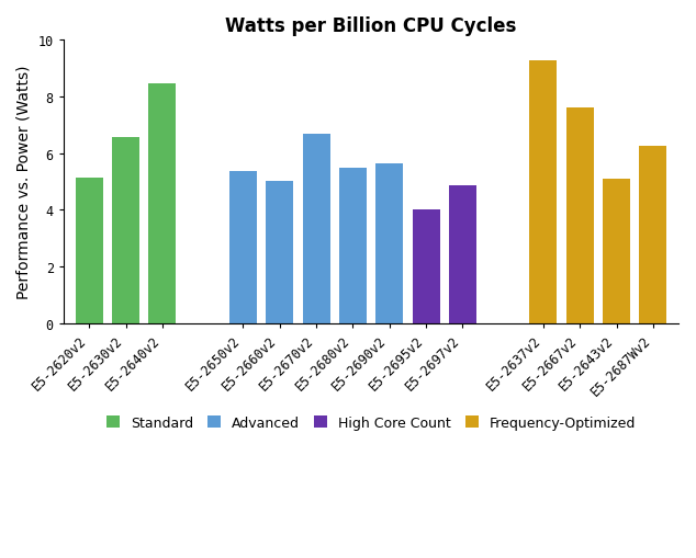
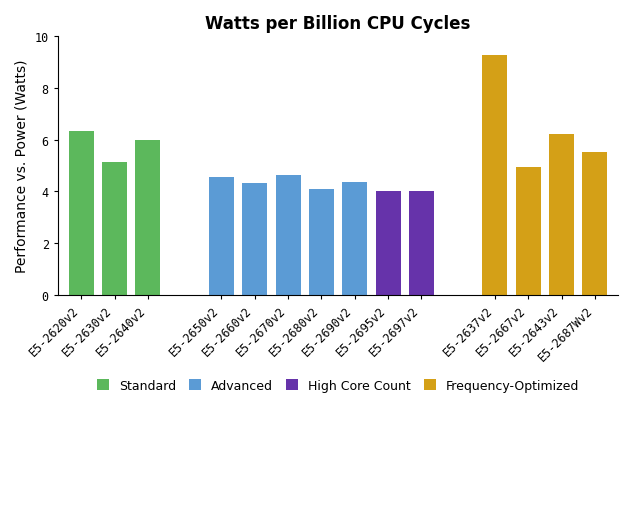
E5-2620v2: 5.15 -> 6.33
E5-2630v2: 6.55 -> 5.13
E5-2640v2: 8.45 -> 5.97
E5-2650v2: 5.35 -> 4.57
E5-2660v2: 5.00 -> 4.33
E5-2670v2: 6.70 -> 4.63
E5-2680v2: 5.50 -> 4.10
E5-2690v2: 5.65 -> 4.37
E5-2697v2: 4.85 -> 4.02
E5-2667v2: 7.60 -> 4.93
E5-2643v2: 5.10 -> 6.20
E5-2687Wv2: 6.25 -> 5.53
